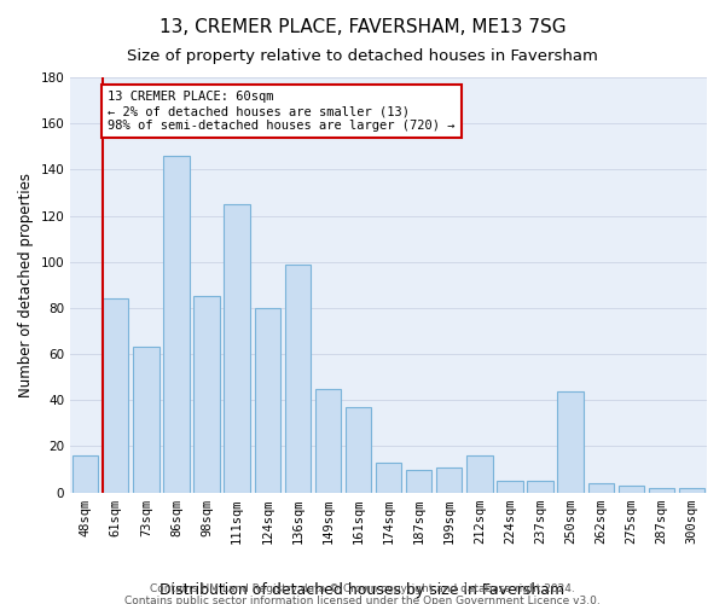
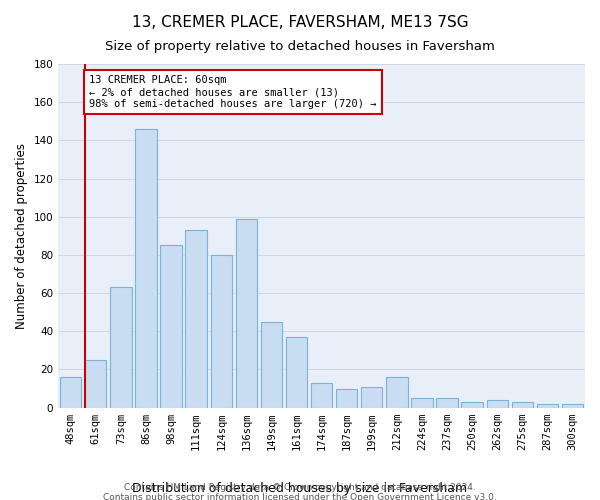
61sqm: 84 -> 25
111sqm: 125 -> 93
250sqm: 44 -> 3
